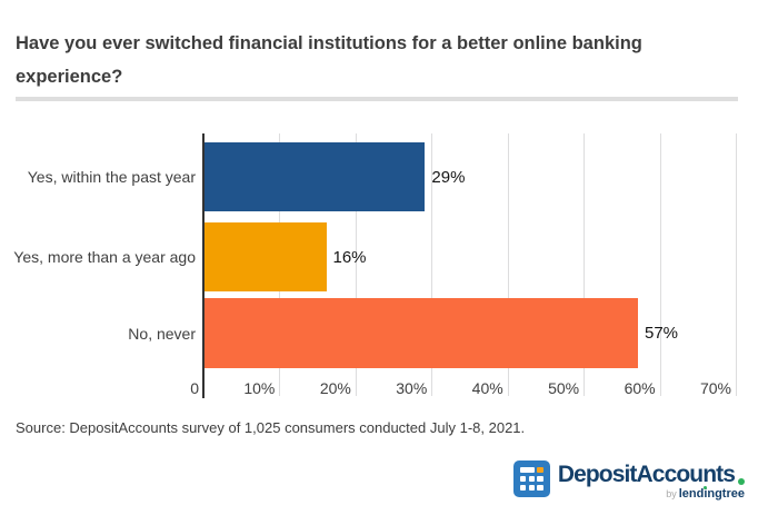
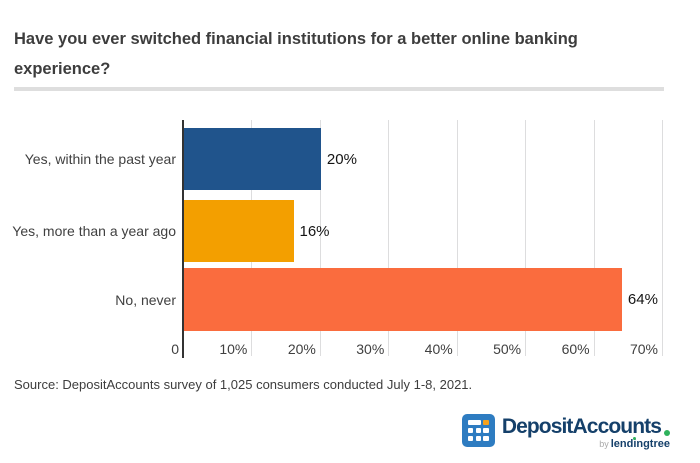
Yes, within the past year: 29% -> 20%
No, never: 57% -> 64%
